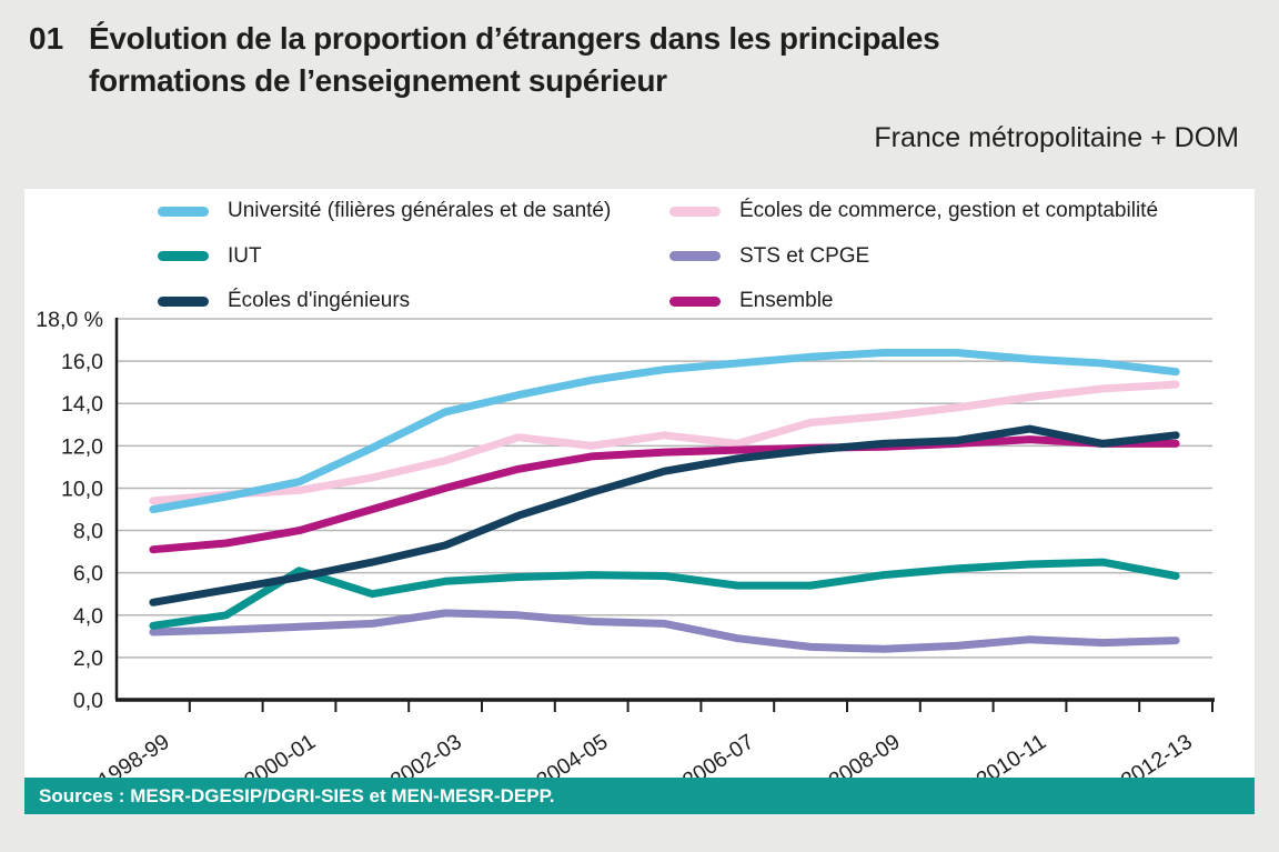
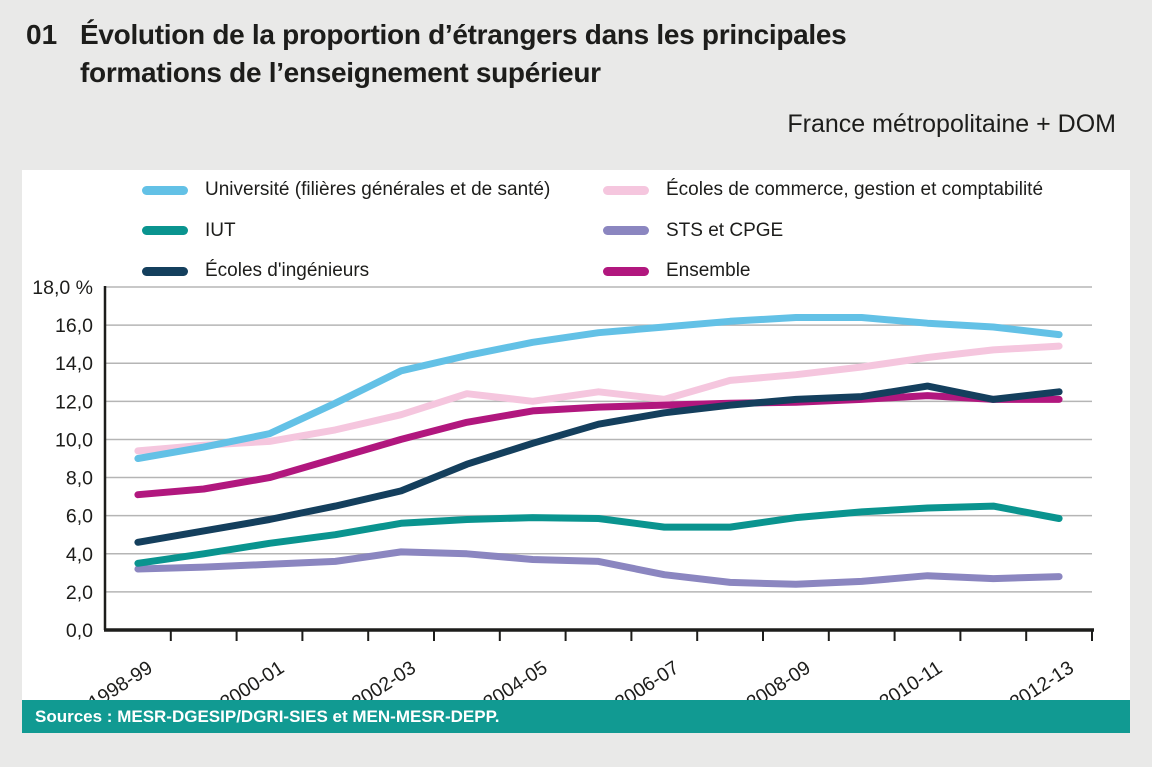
IUT/2000-01: 6,1% -> 4,5%
